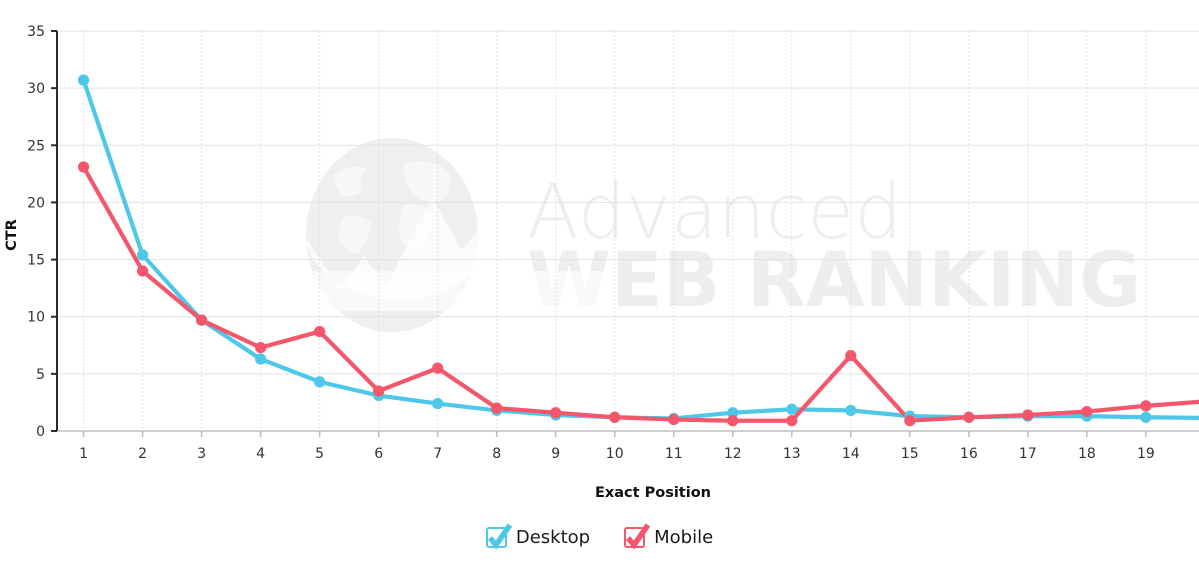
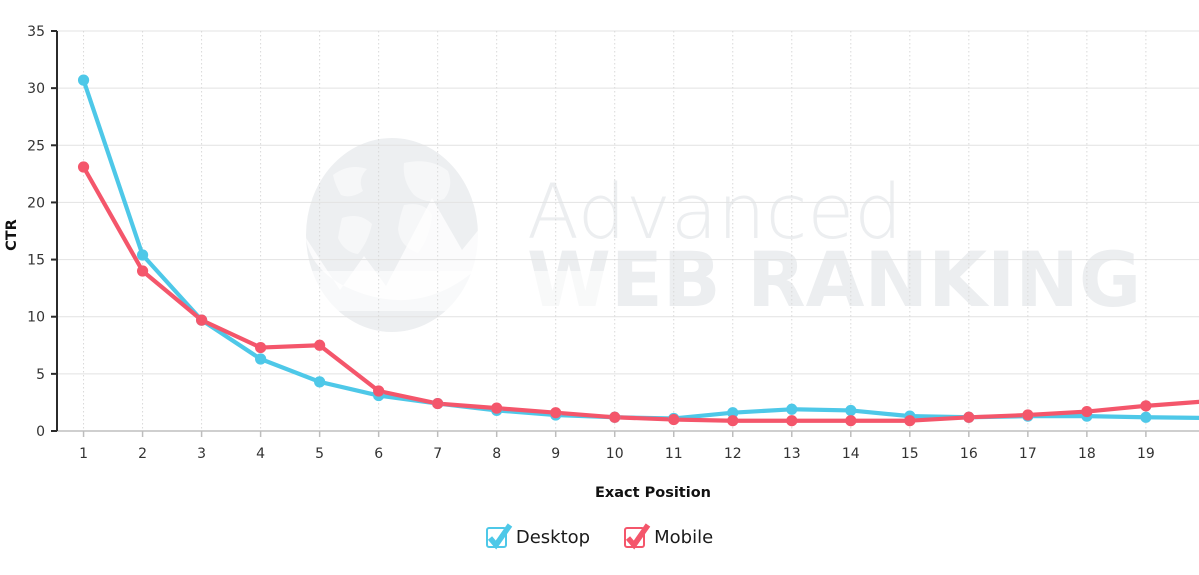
Mobile/5: 8.7 -> 7.5
Mobile/7: 5.5 -> 2.4
Mobile/14: 6.6 -> 0.9
